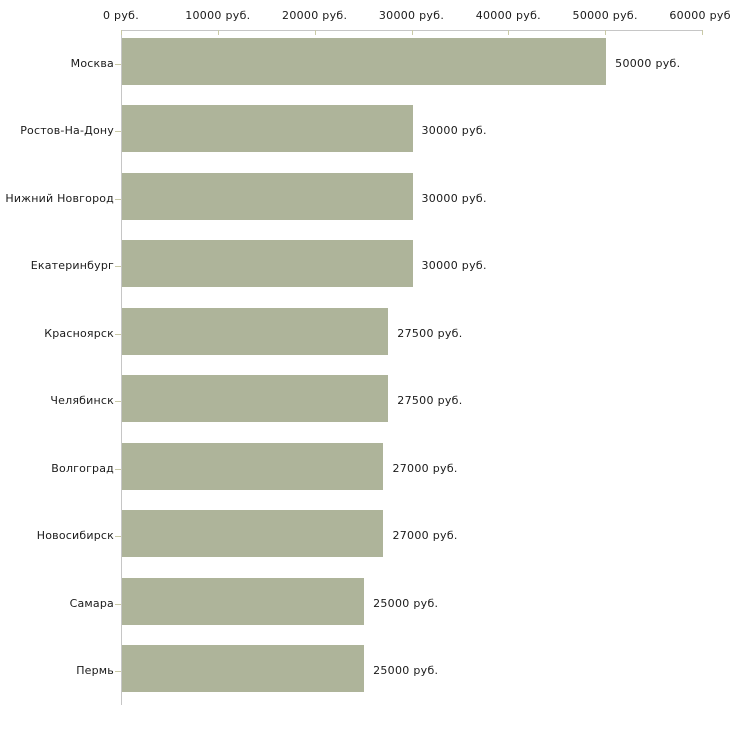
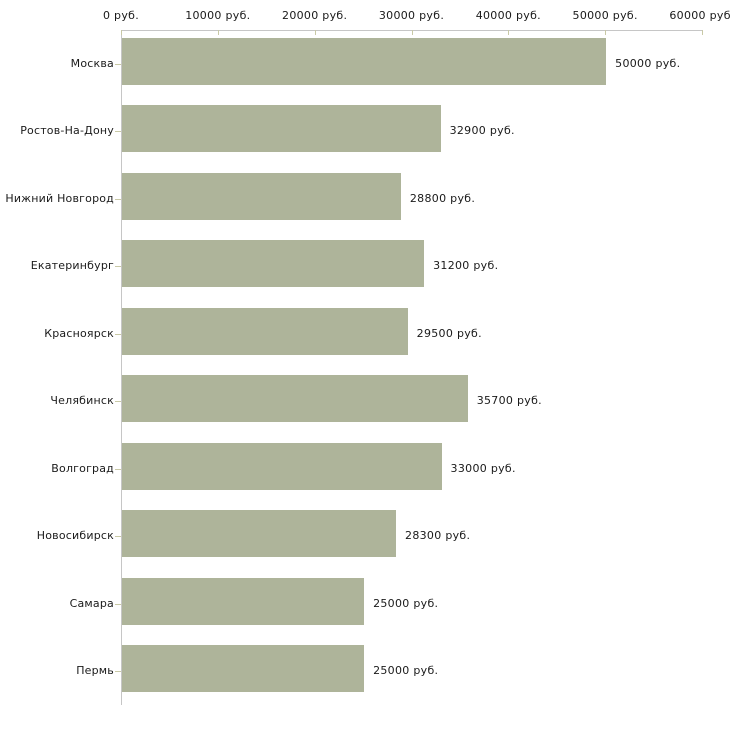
Ростов-На-Дону: 30000 -> 32900
Нижний Новгород: 30000 -> 28800
Екатеринбург: 30000 -> 31200
Красноярск: 27500 -> 29500
Челябинск: 27500 -> 35700
Волгоград: 27000 -> 33000
Новосибирск: 27000 -> 28300
